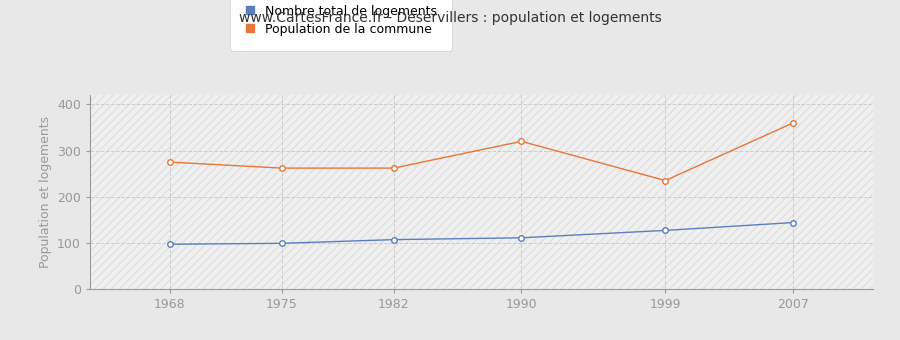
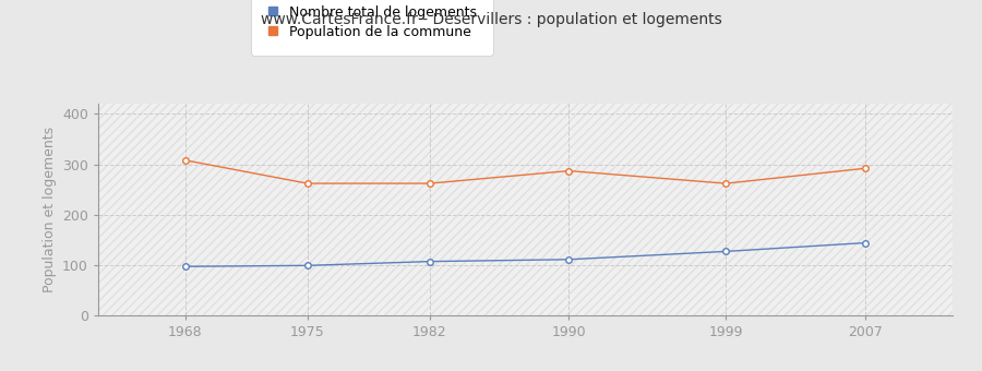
Population de la commune/1968: 275 -> 308
Population de la commune/1990: 320 -> 287
Population de la commune/1999: 235 -> 262
Population de la commune/2007: 360 -> 292
